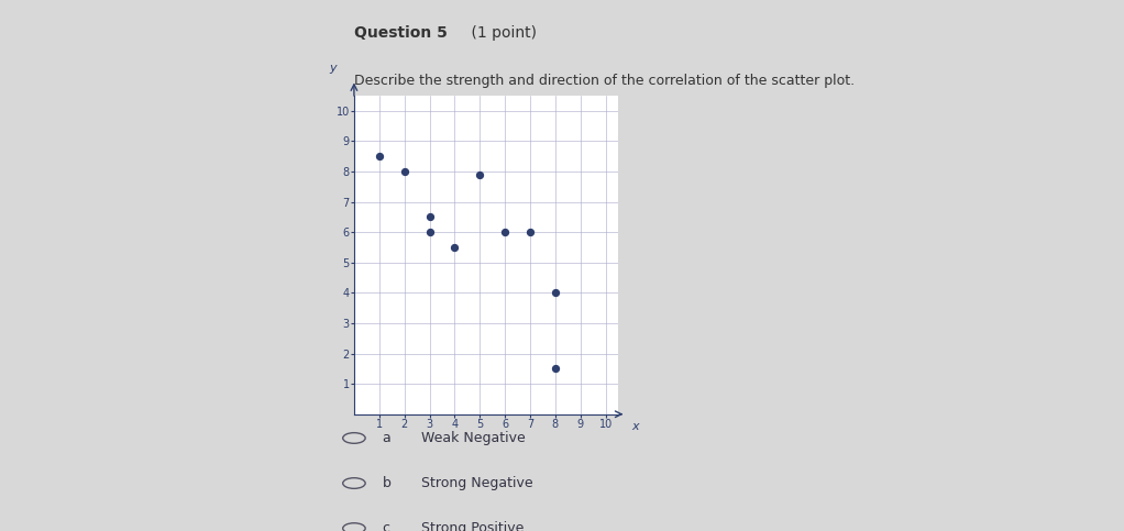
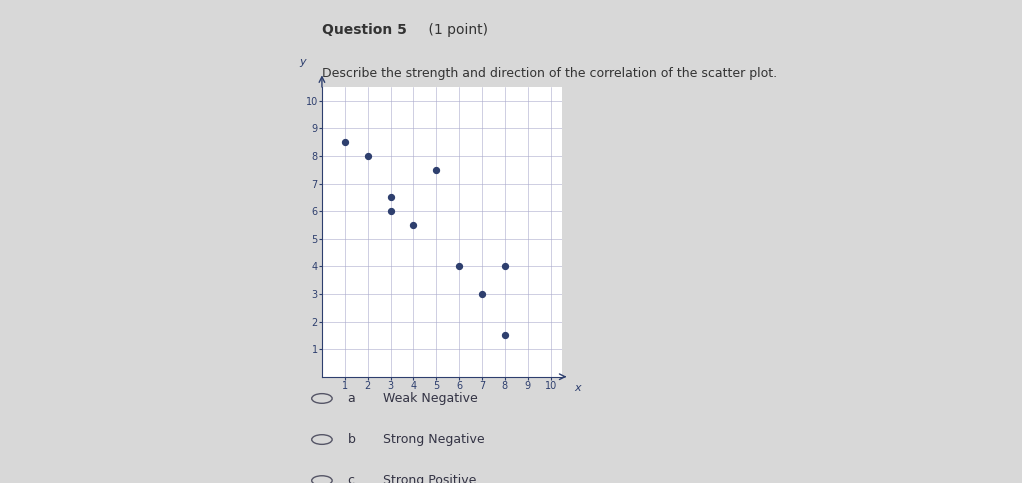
5: 7.9 -> 7.5
6: 6.0 -> 4.0
7: 6.0 -> 3.0
